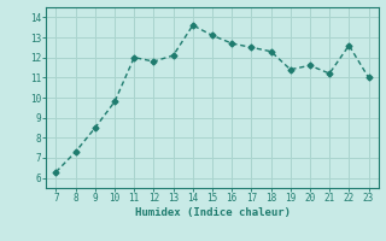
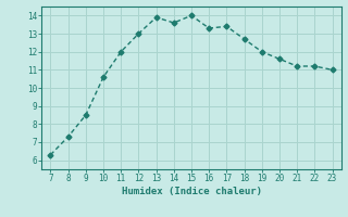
10: 9.8 -> 10.6
12: 11.8 -> 13.0
13: 12.1 -> 13.9
15: 13.1 -> 14.0
16: 12.7 -> 13.3
17: 12.5 -> 13.4
18: 12.3 -> 12.7
19: 11.4 -> 12.0
22: 12.6 -> 11.2
